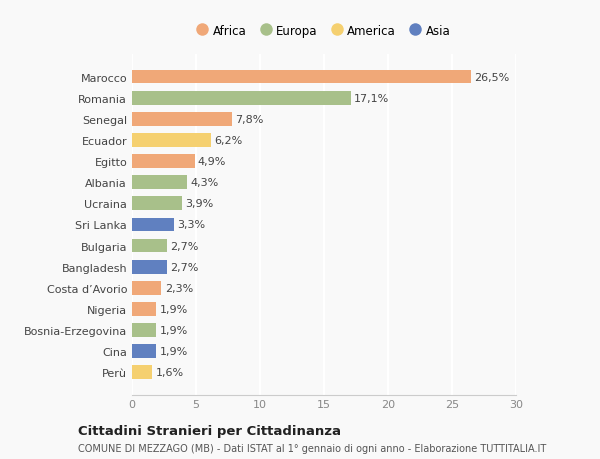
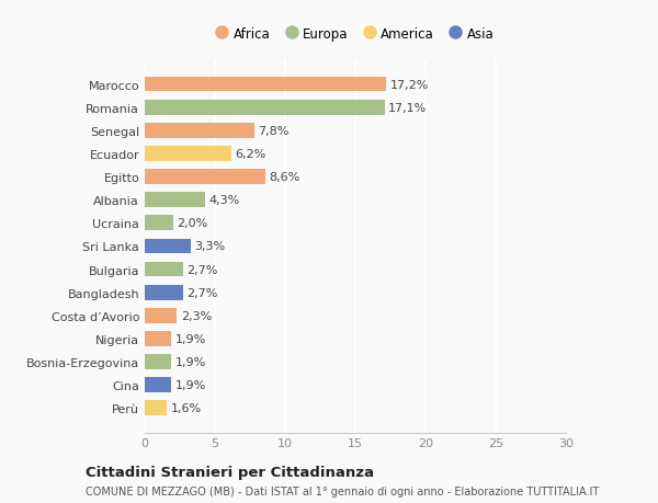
Marocco: 26,5% -> 17,2%
Egitto: 4,9% -> 8,6%
Ucraina: 3,9% -> 2,0%
